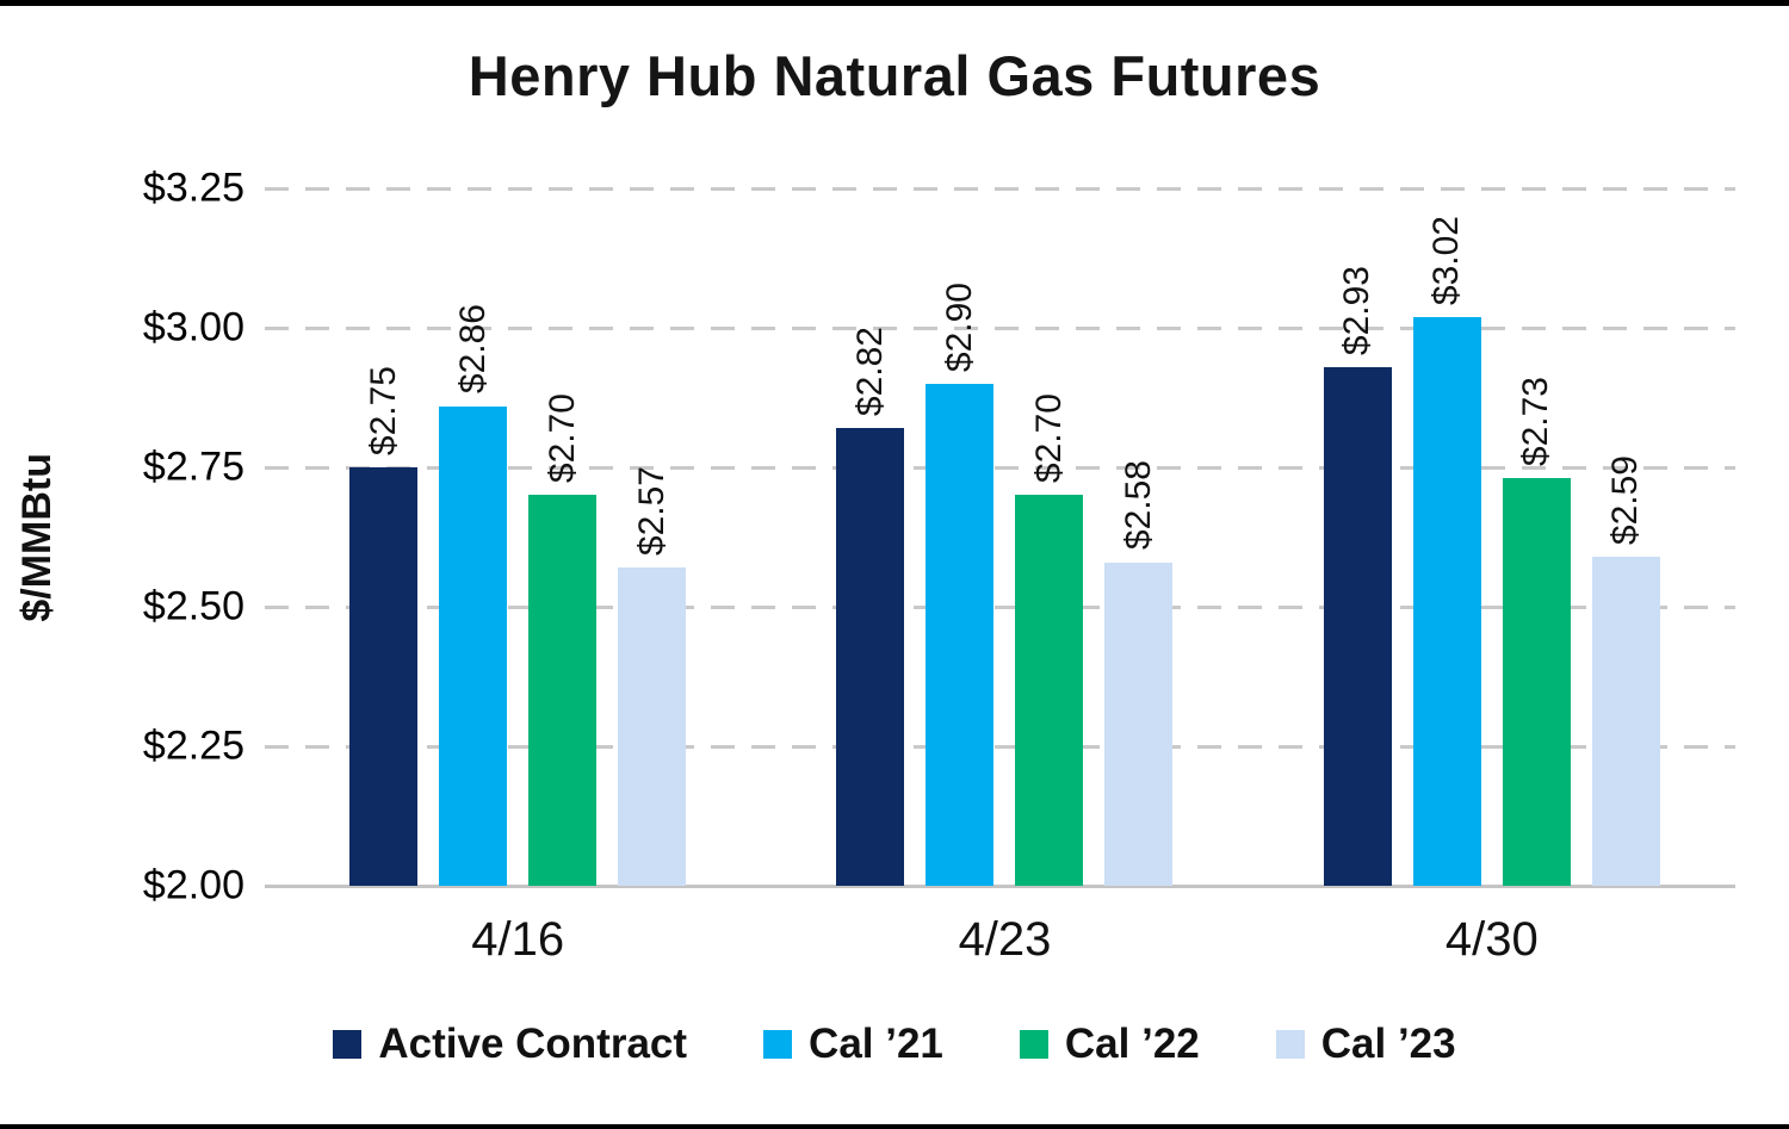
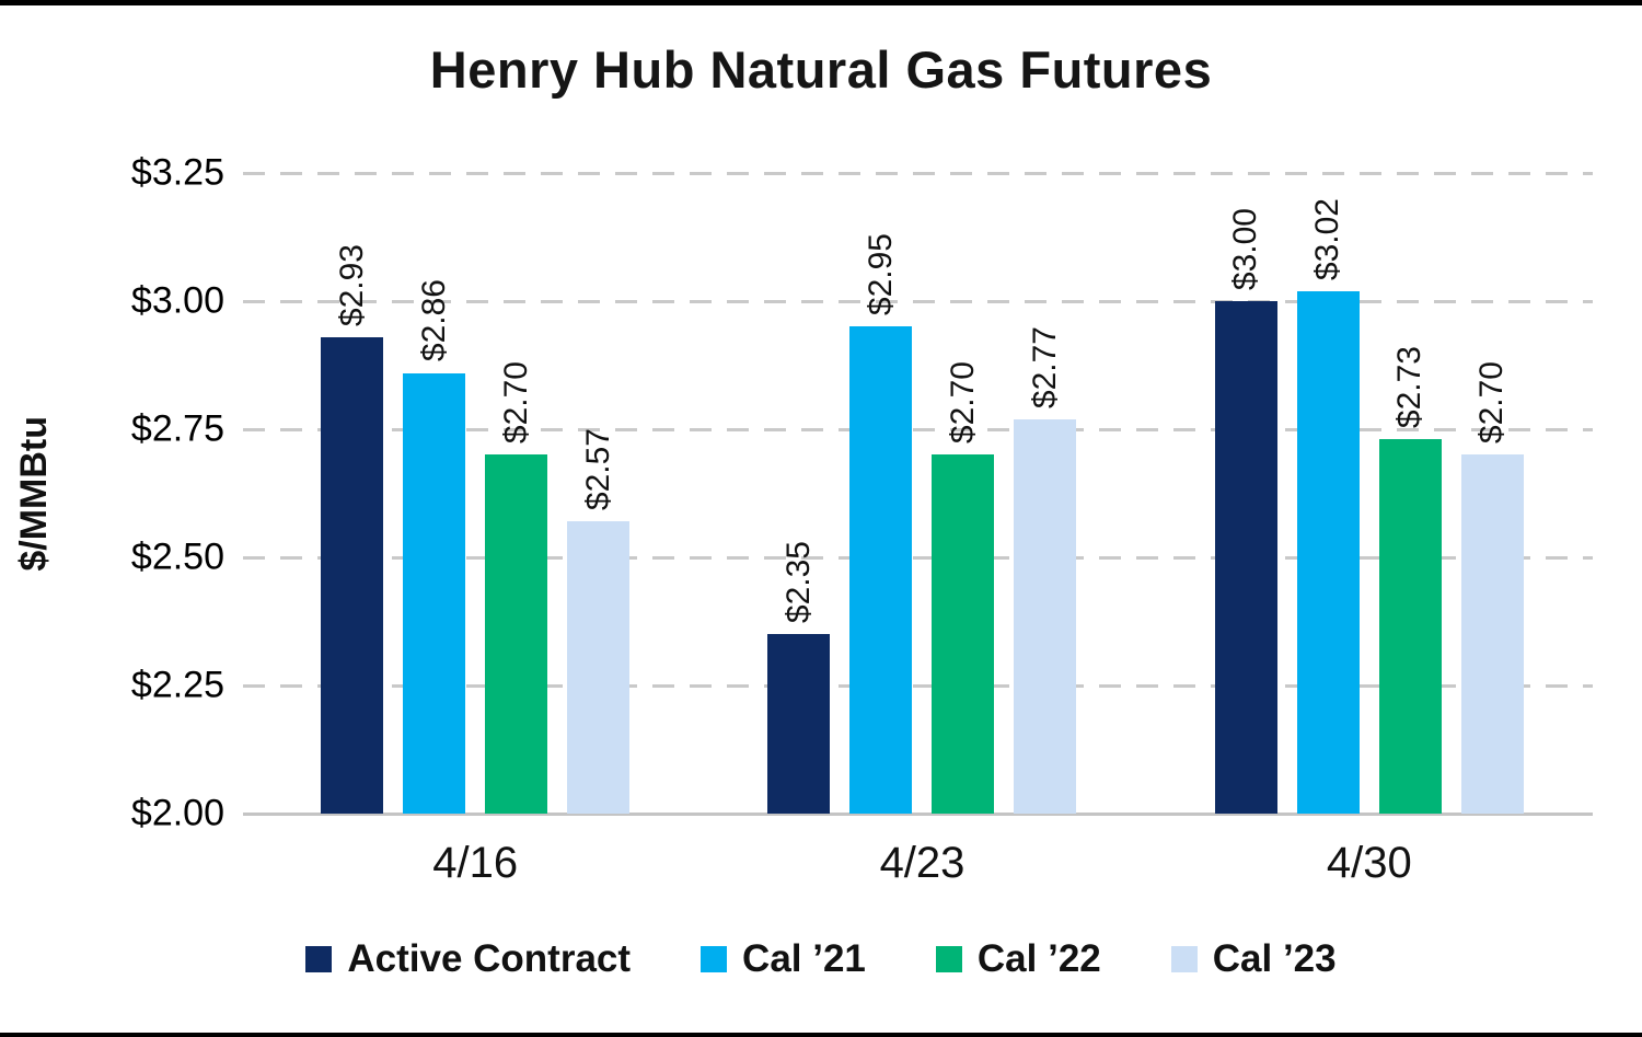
Active Contract/4/16: $2.75 -> $2.93
Active Contract/4/23: $2.82 -> $2.35
Cal ’21/4/23: $2.90 -> $2.95
Cal ’23/4/23: $2.58 -> $2.77
Active Contract/4/30: $2.93 -> $3.00
Cal ’23/4/30: $2.59 -> $2.70
